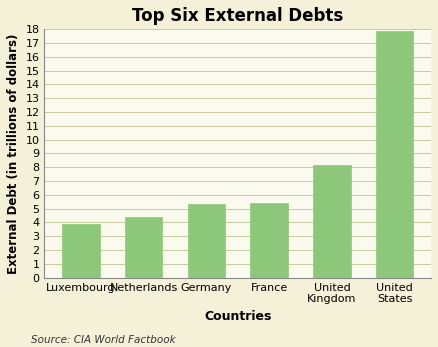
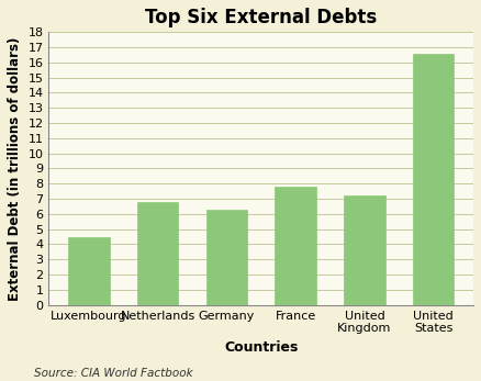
Luxembourg: 3.9 -> 4.5
Netherlands: 4.4 -> 6.8
Germany: 5.3 -> 6.3
France: 5.4 -> 7.8
United Kingdom: 8.2 -> 7.2
United States: 17.9 -> 16.6
